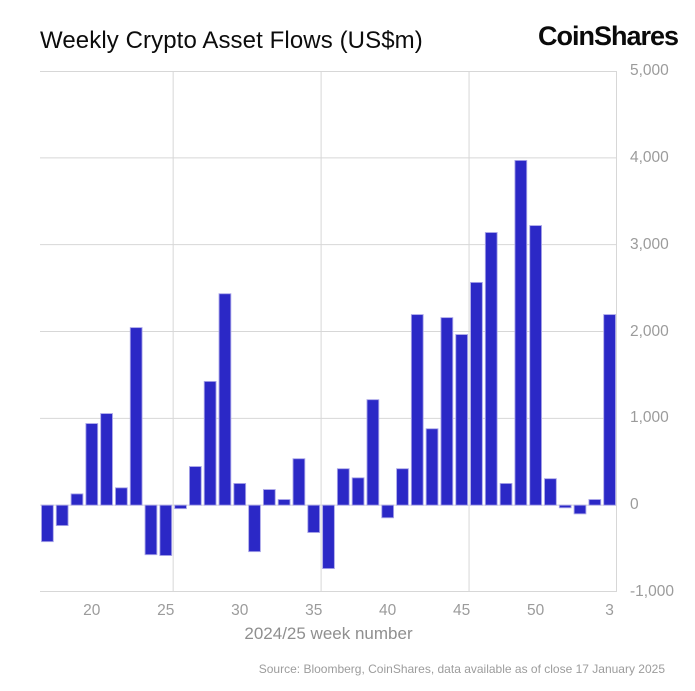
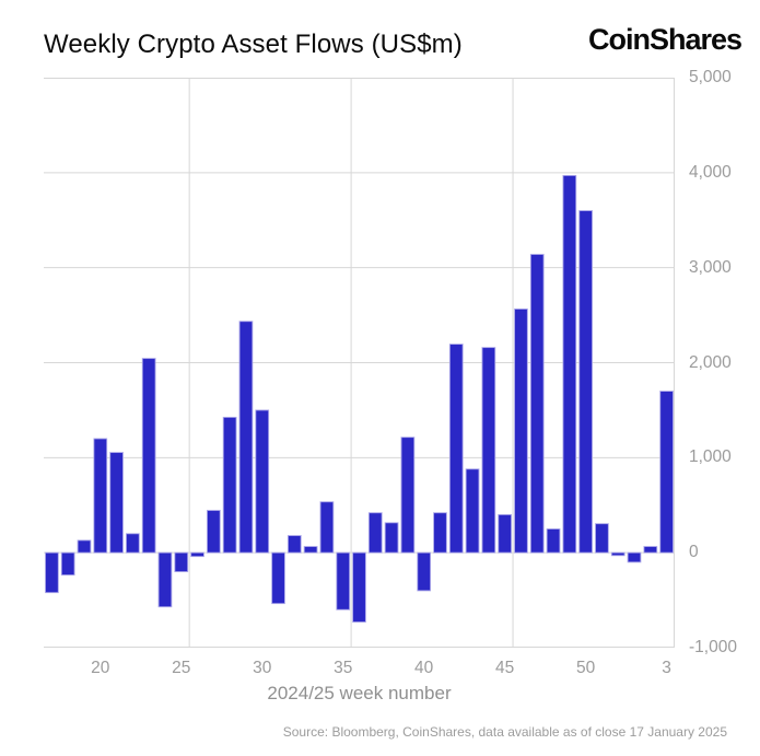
20: 900 -> 1200
25: -600 -> -200
30: 200 -> 1500
35: -300 -> -600
40: -100 -> -400
45: 2000 -> 400
50: 3200 -> 3600
3: 2200 -> 1700
